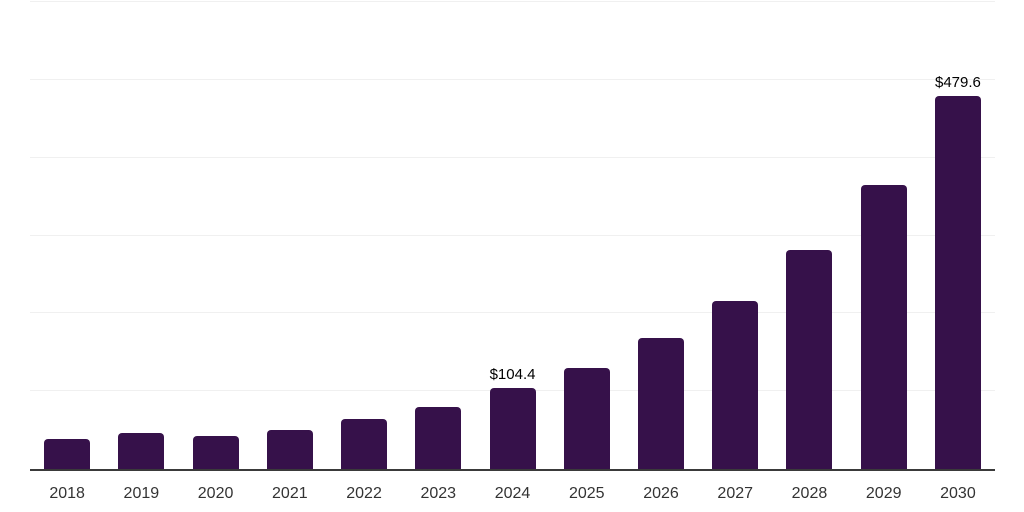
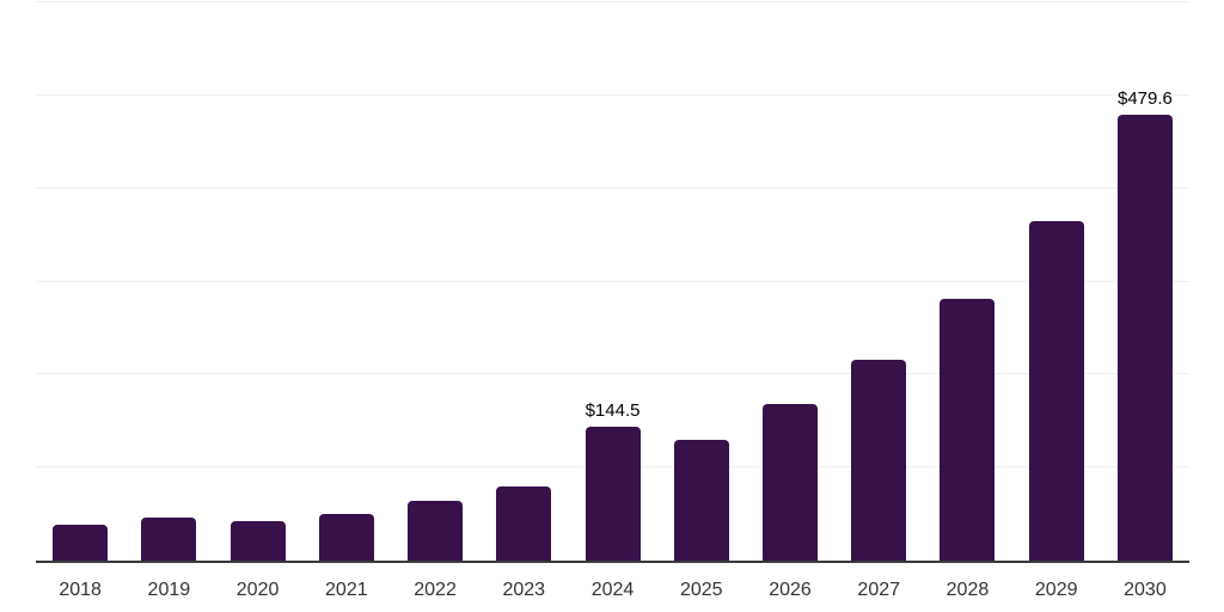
2024: $104.4 -> $144.5
